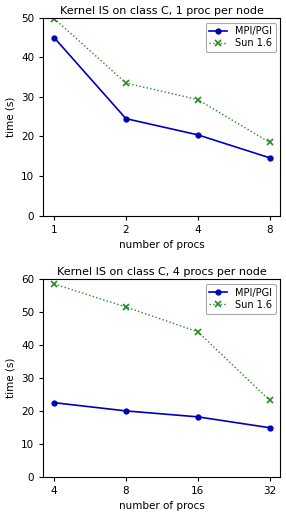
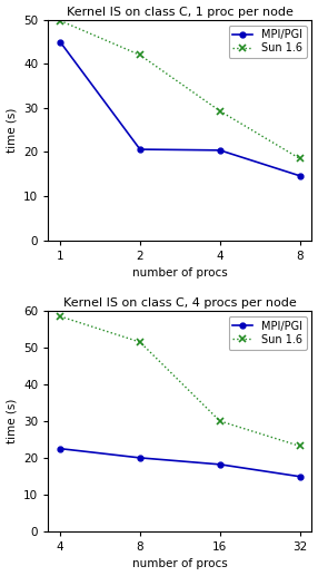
Kernel IS on class C, 1 proc per node/MPI/PGI/2: 24.5 -> 20.6
Kernel IS on class C, 1 proc per node/Sun 1.6/2: 33.5 -> 42.0
Kernel IS on class C, 4 procs per node/Sun 1.6/16: 44.0 -> 30.0
